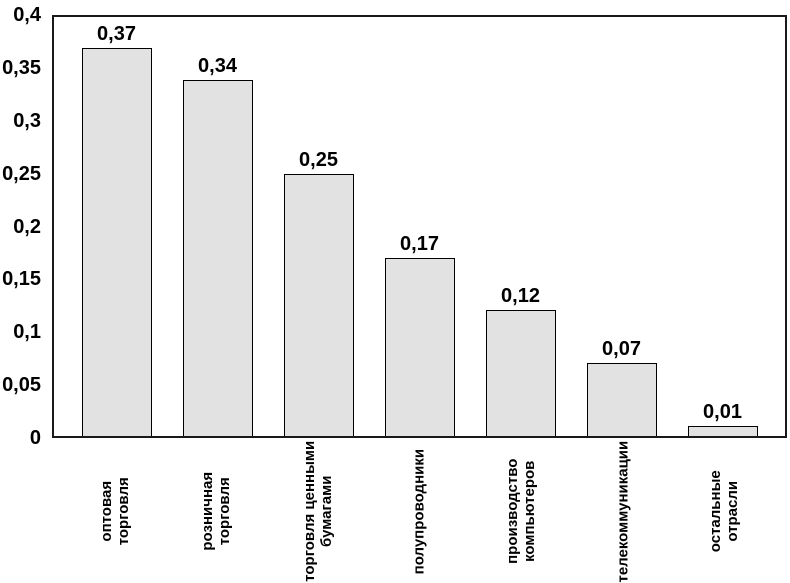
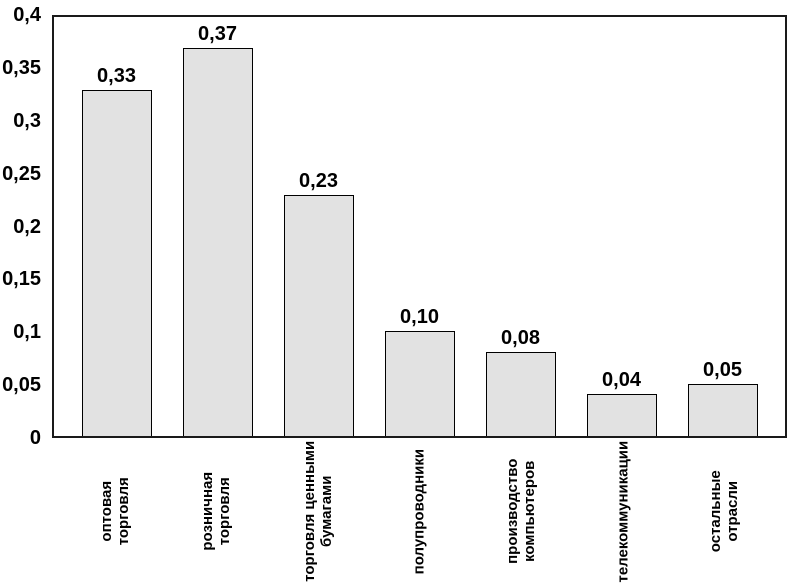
оптовая торговля: 0,37 -> 0,33
розничная торговля: 0,34 -> 0,37
торговля ценными бумагами: 0,25 -> 0,23
полупроводники: 0,17 -> 0,10
производство компьютеров: 0,12 -> 0,08
телекоммуникации: 0,07 -> 0,04
остальные отрасли: 0,01 -> 0,05
